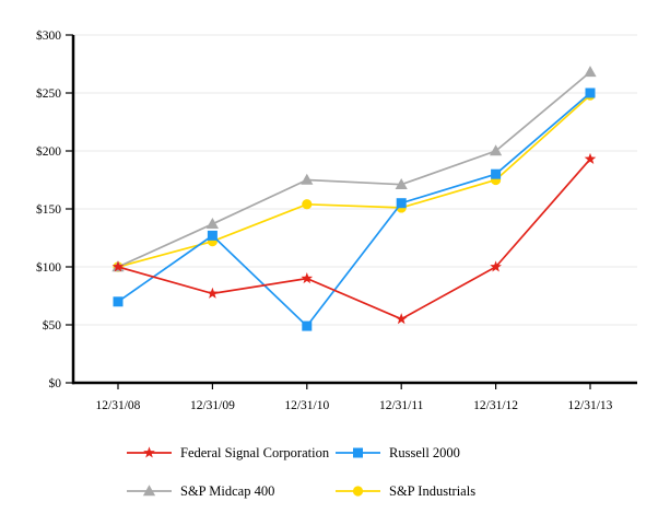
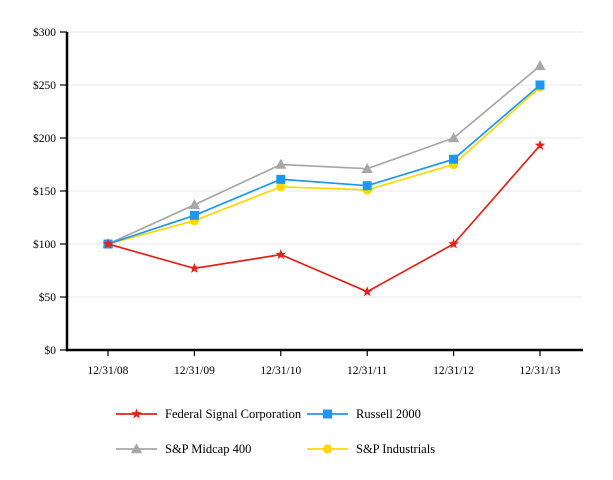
Russell 2000/12/31/08: $70 -> $100
Russell 2000/12/31/10: $49 -> $161
